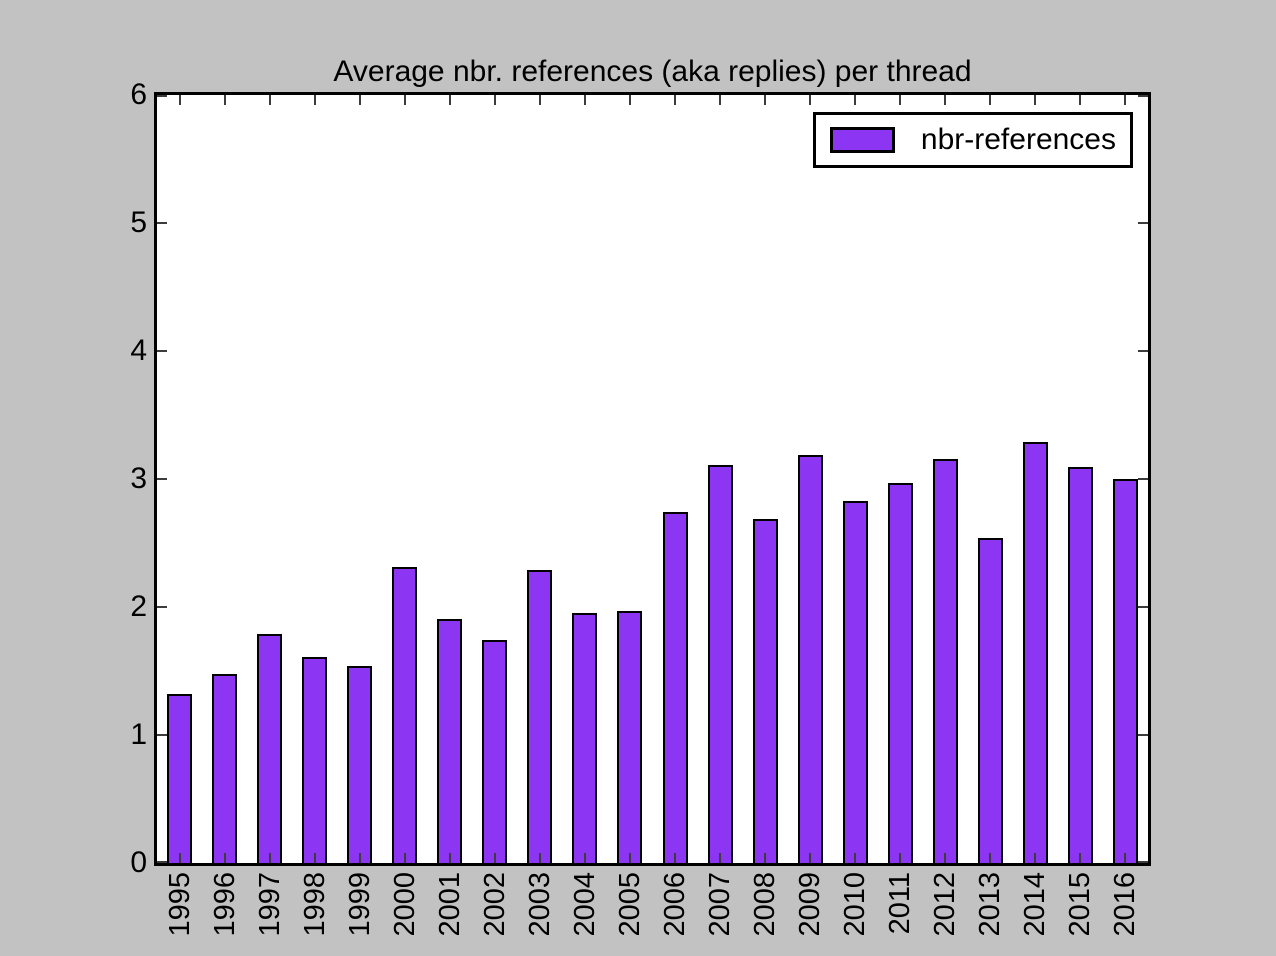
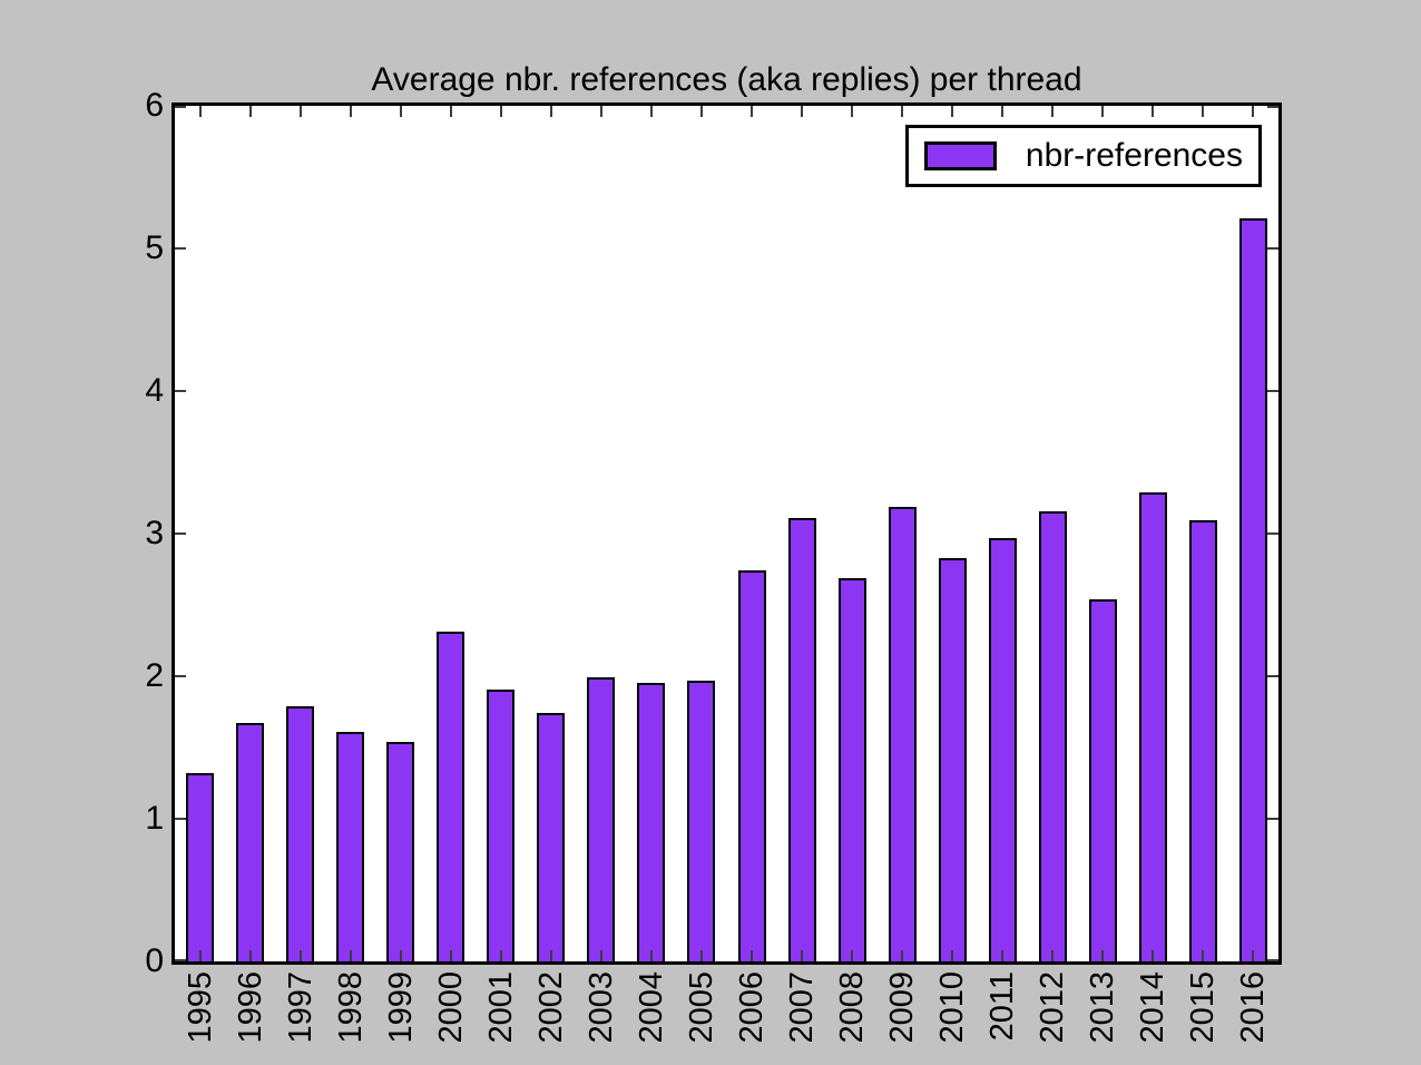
1996: 1.48 -> 1.67
2003: 2.29 -> 1.99
2016: 3.00 -> 5.21
